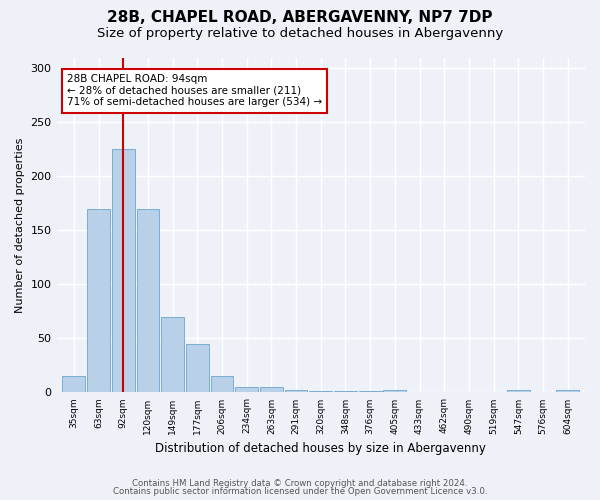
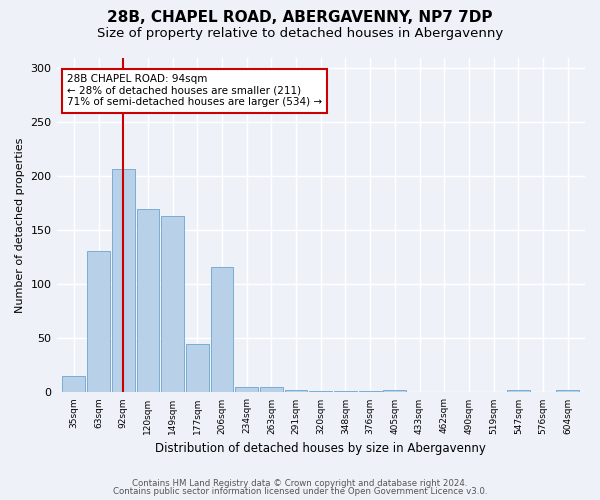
63sqm: 170 -> 131
92sqm: 225 -> 207
149sqm: 70 -> 163
206sqm: 15 -> 116
